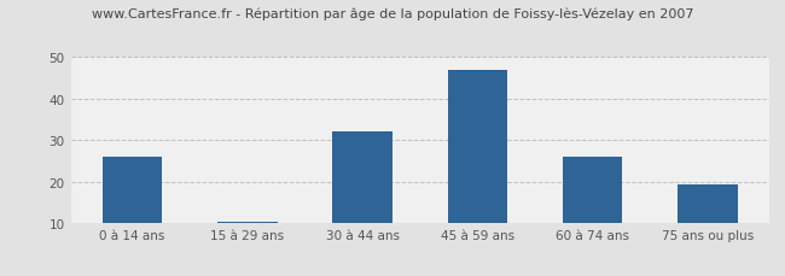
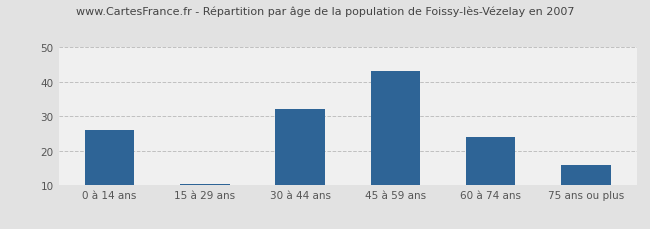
45 à 59 ans: 47.0 -> 43.0
60 à 74 ans: 26.0 -> 24.0
75 ans ou plus: 19.5 -> 16.0
